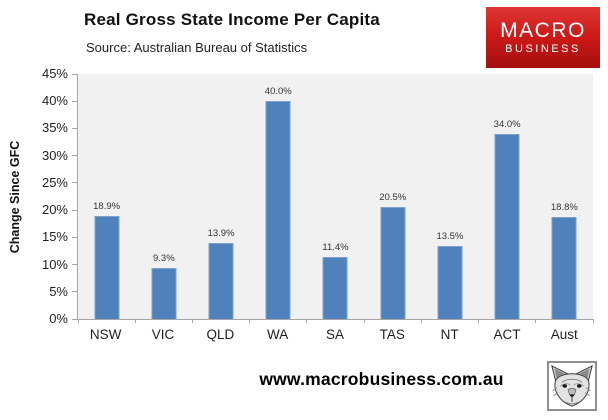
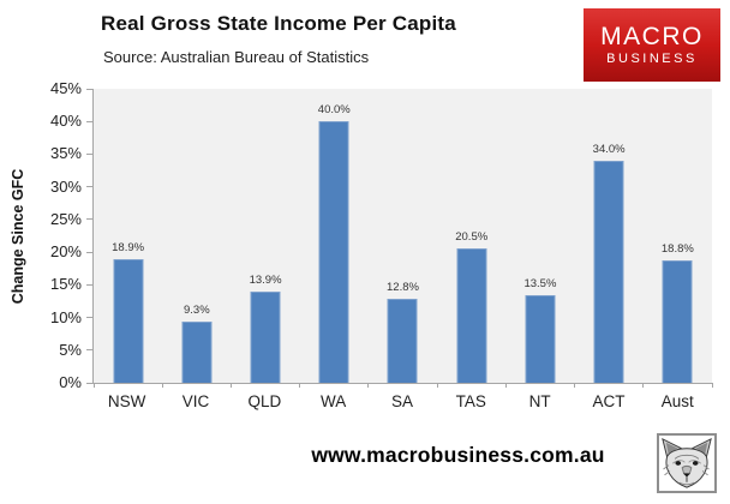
SA: 11.4% -> 12.8%
